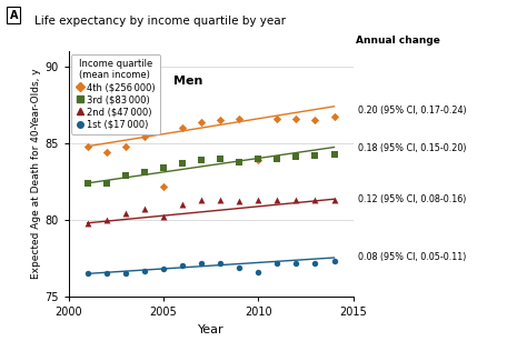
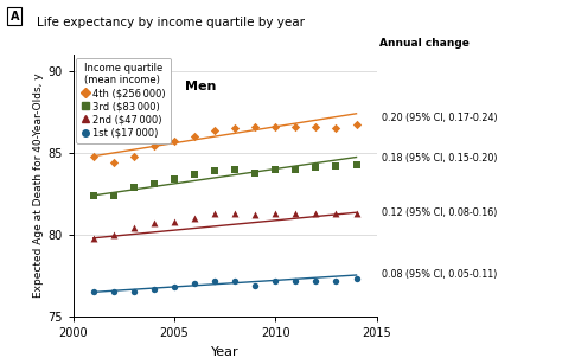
4th ($256 000)/2005: 82.2 -> 85.7
2nd ($47 000)/2005: 80.2 -> 80.8
4th ($256 000)/2010: 83.9 -> 86.6
1st ($17 000)/2010: 76.6 -> 77.2
